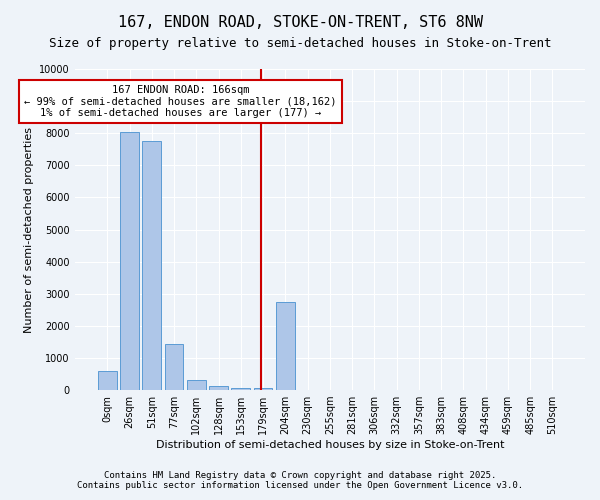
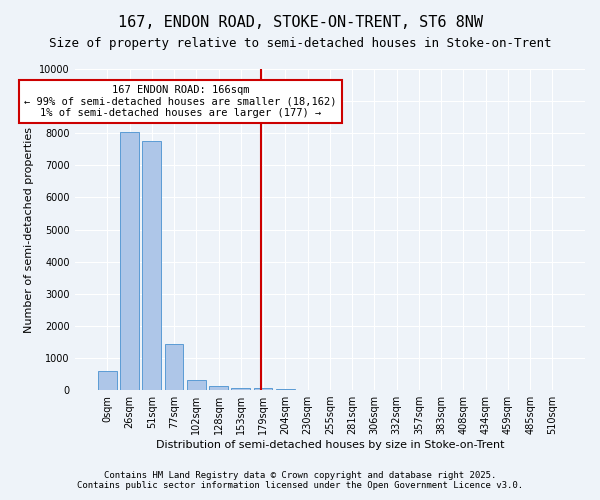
204sqm: 2750 -> 40
